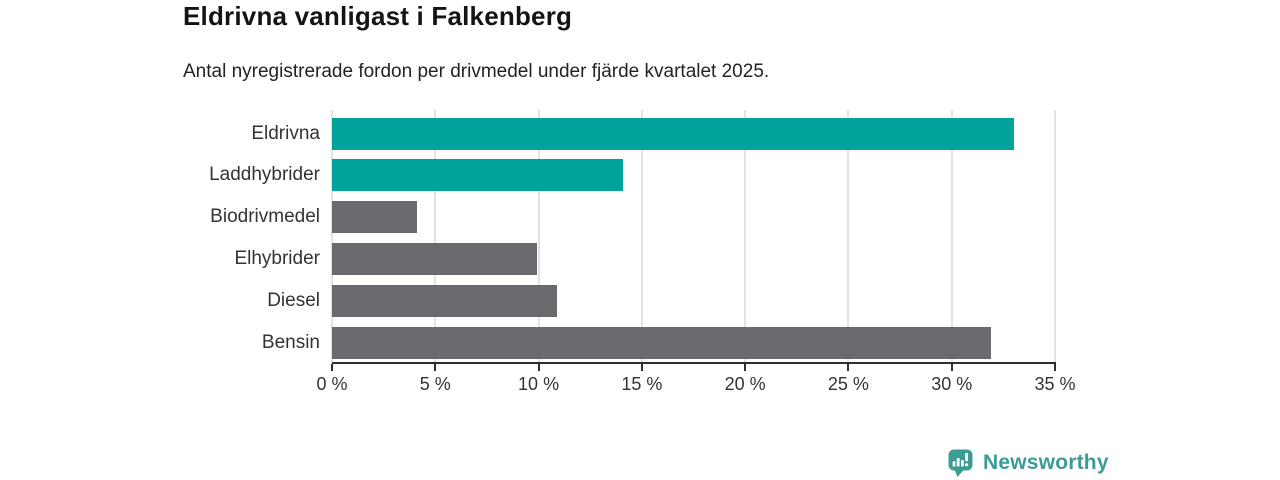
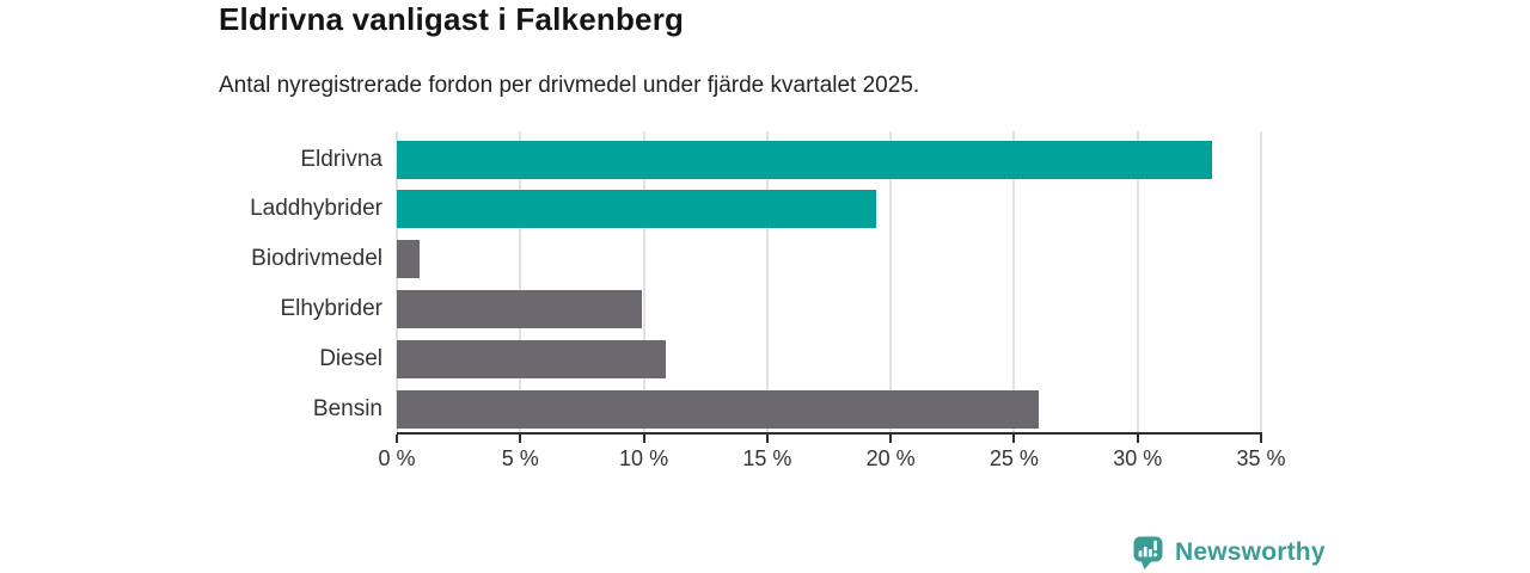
Laddhybrider: 14.1% -> 19.4%
Biodrivmedel: 4.1% -> 0.9%
Bensin: 31.9% -> 26.0%
